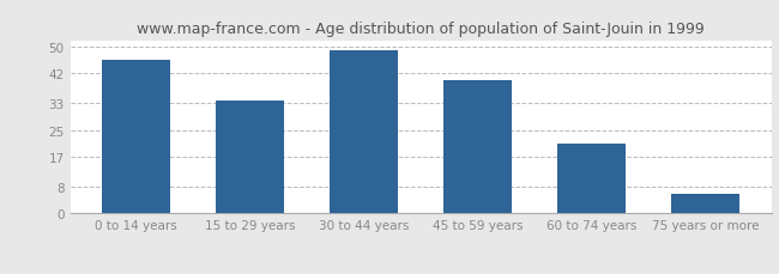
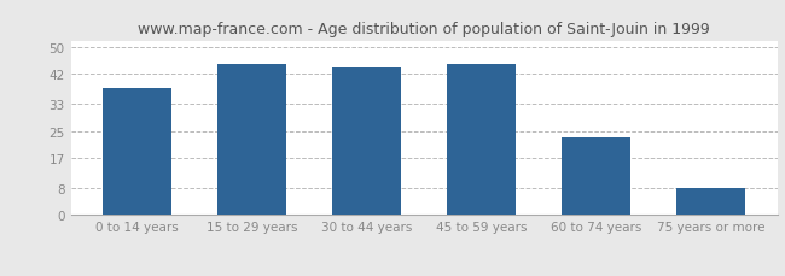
0 to 14 years: 46 -> 38
15 to 29 years: 34 -> 45
30 to 44 years: 49 -> 44
45 to 59 years: 40 -> 45
60 to 74 years: 21 -> 23
75 years or more: 6 -> 8
